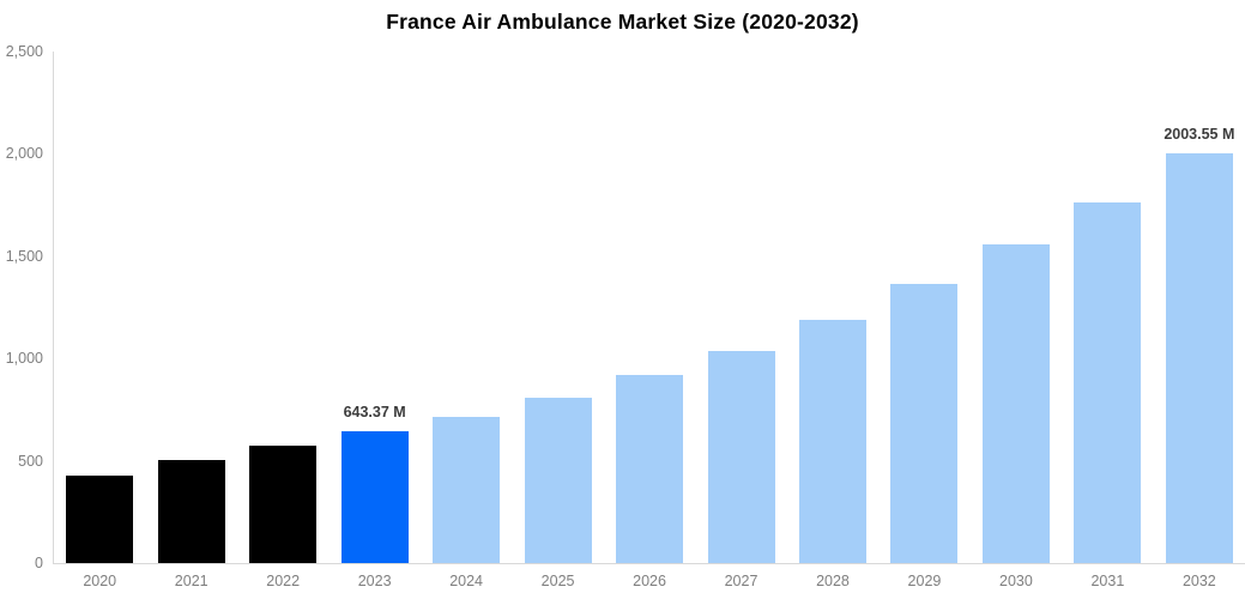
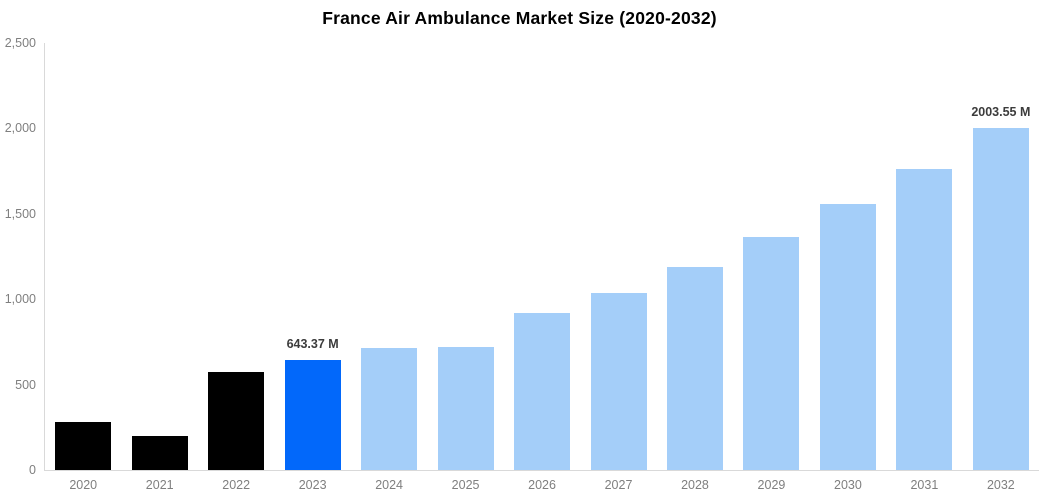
2020: 430 -> 280
2021: 500 -> 200
2025: 810 -> 720
